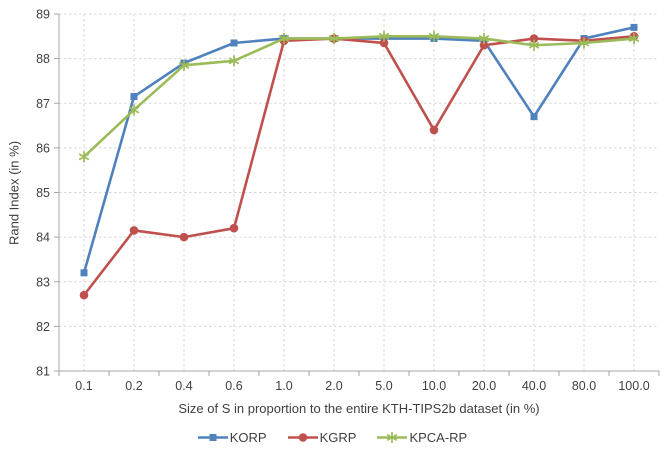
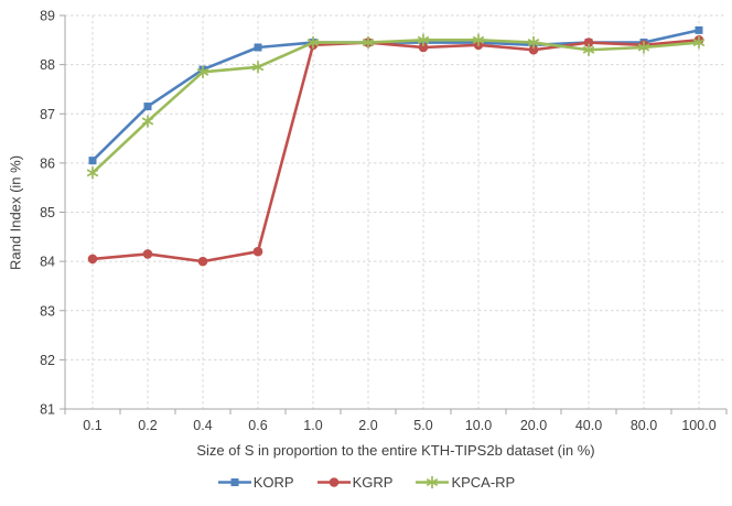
KORP/0.1: 83.2 -> 86.0
KGRP/0.1: 82.7 -> 84.0
KGRP/10.0: 86.4 -> 88.4
KORP/40.0: 86.7 -> 88.5
